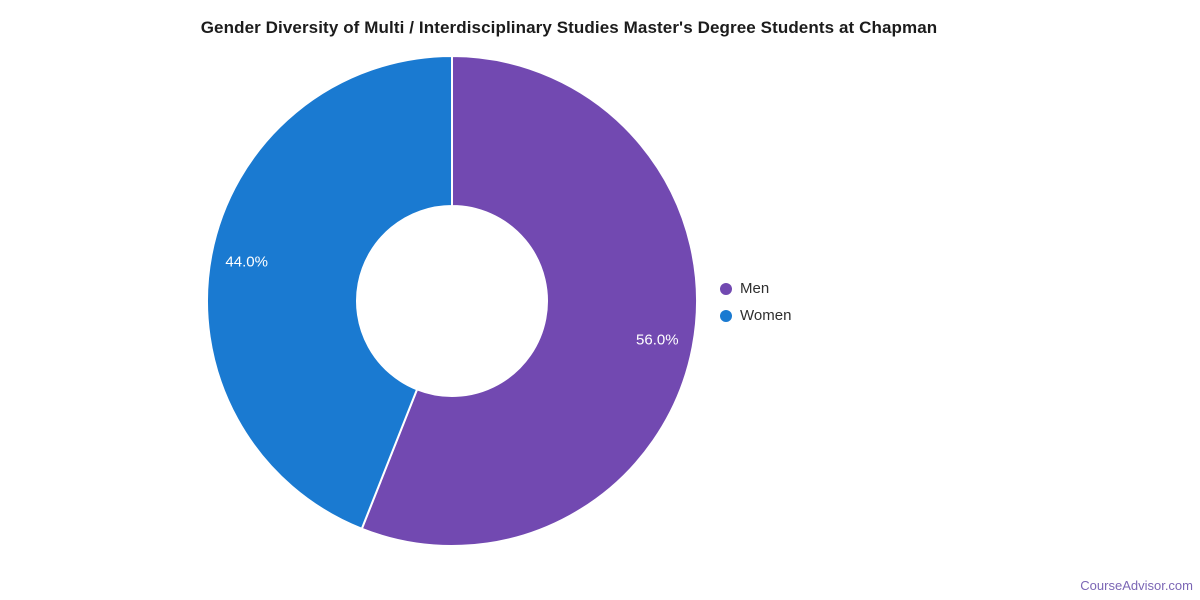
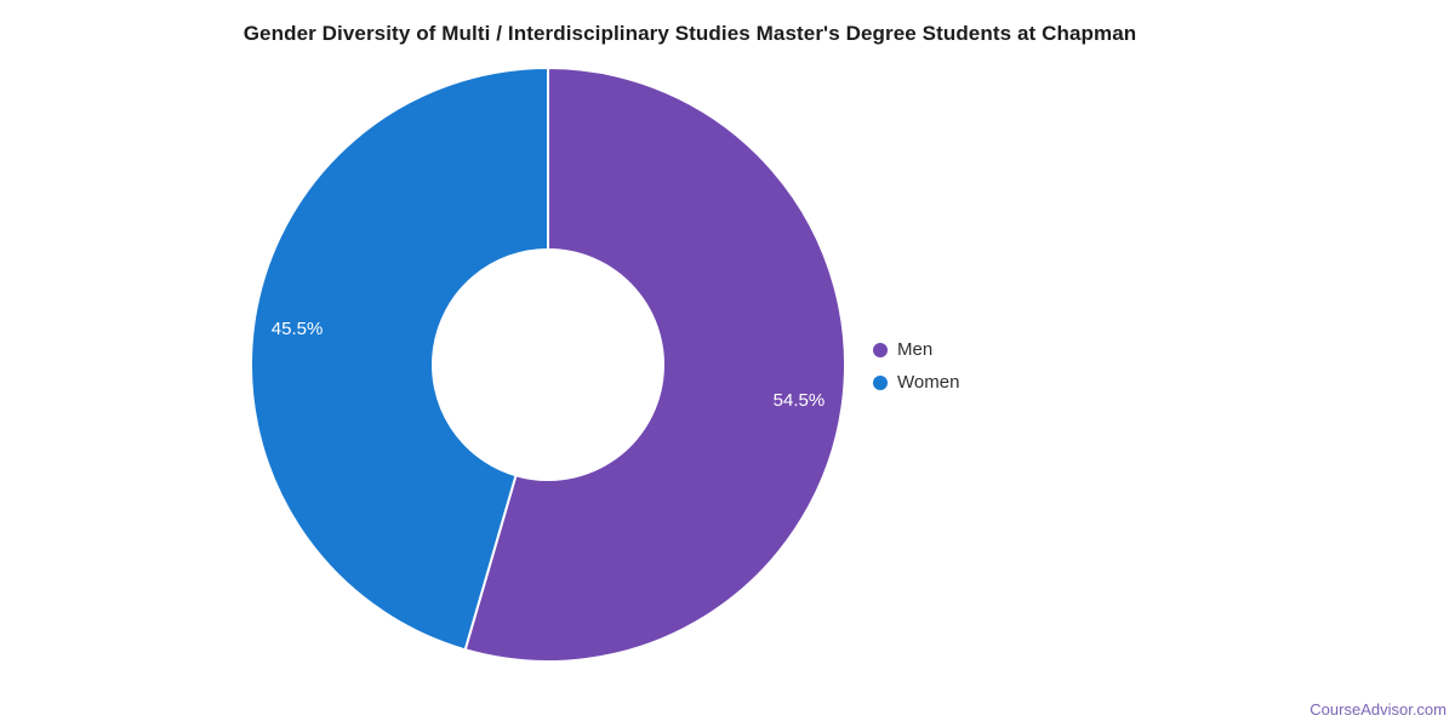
Men: 56.0% -> 54.5%
Women: 44.0% -> 45.5%
